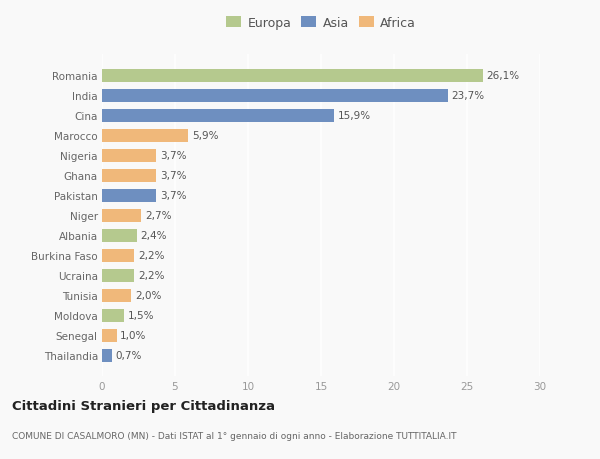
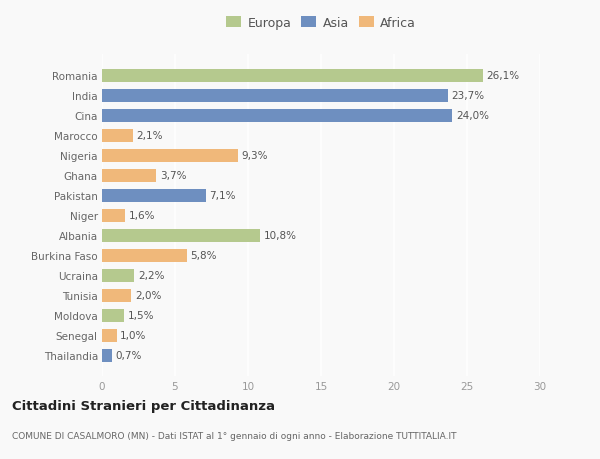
Cina: 15,9% -> 24,0%
Marocco: 5,9% -> 2,1%
Nigeria: 3,7% -> 9,3%
Pakistan: 3,7% -> 7,1%
Niger: 2,7% -> 1,6%
Albania: 2,4% -> 10,8%
Burkina Faso: 2,2% -> 5,8%
